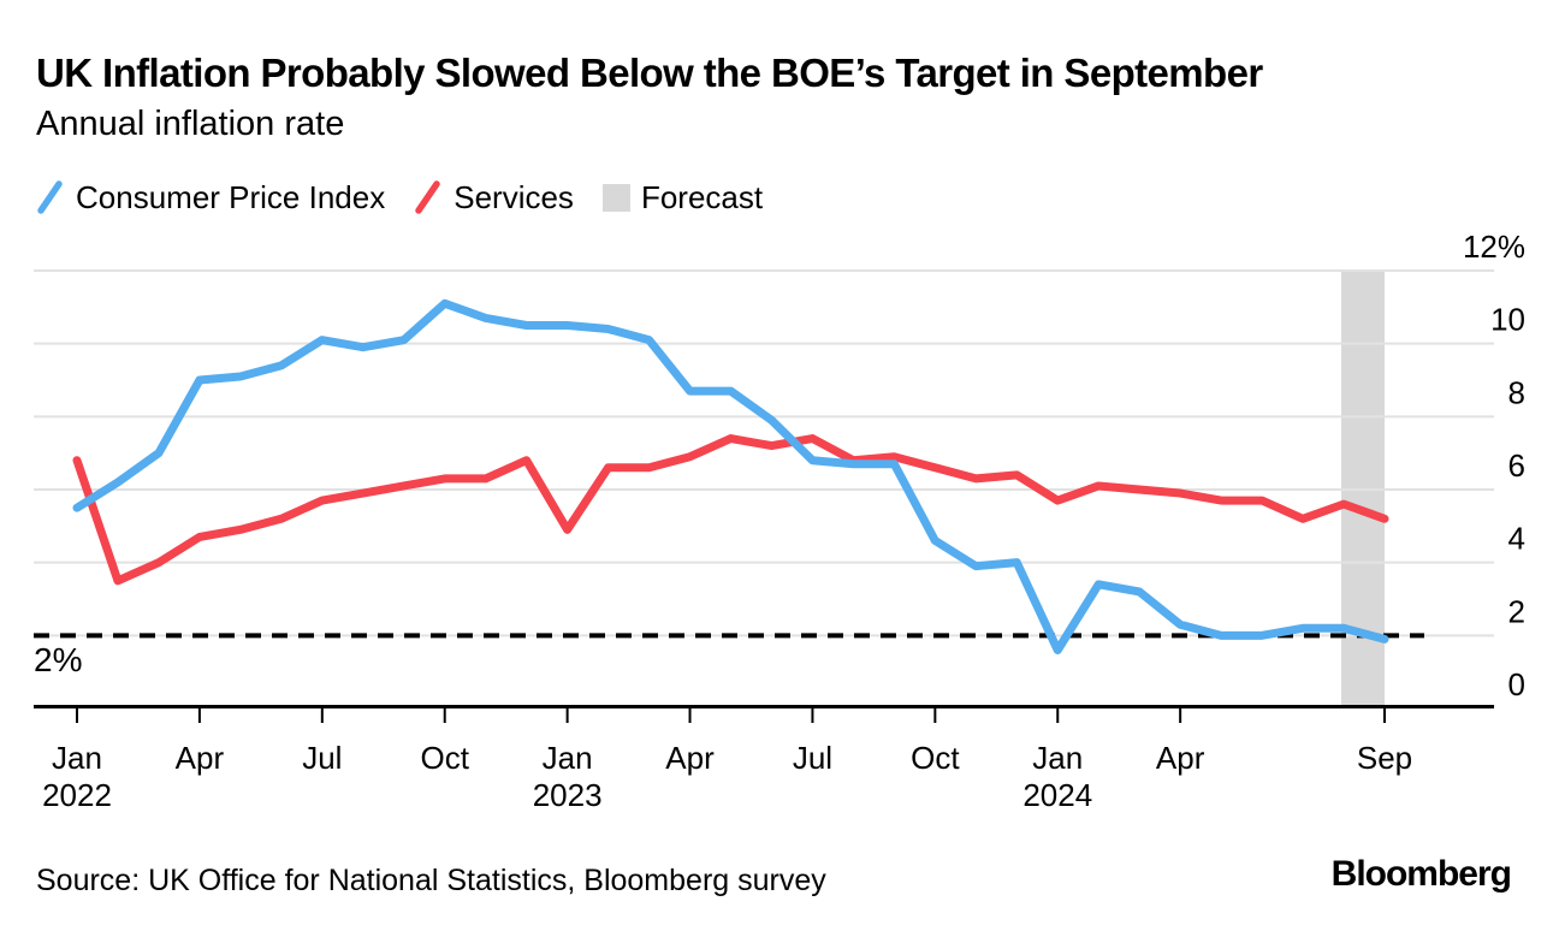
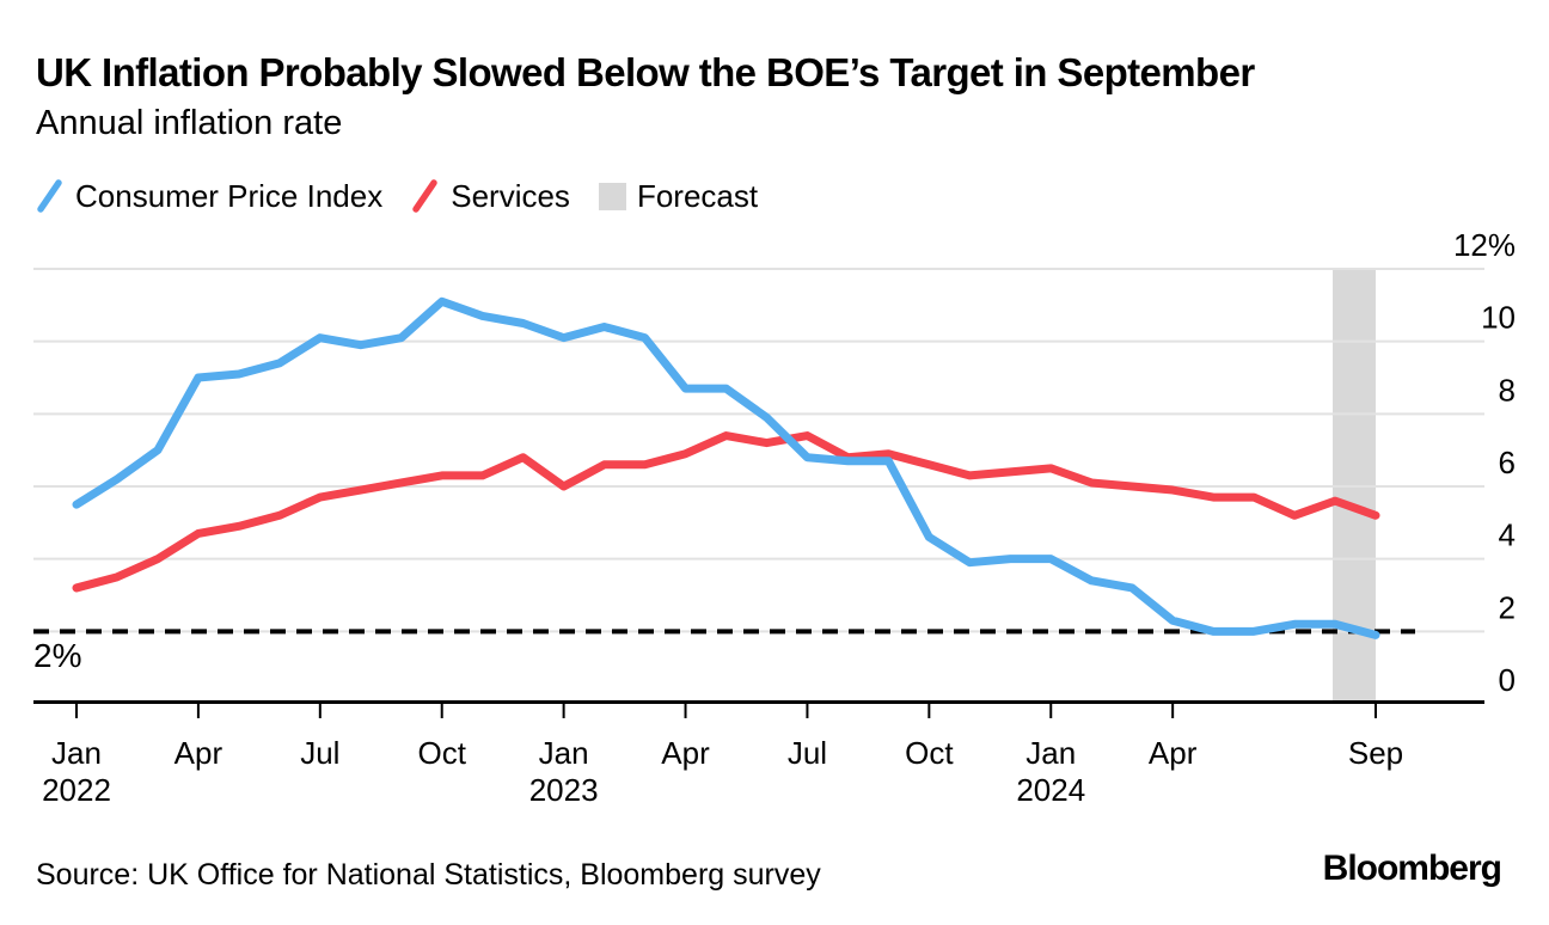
Services/Jan 2022: 6.8% -> 3.2%
Consumer Price Index/Jan 2023: 10.5% -> 10.1%
Services/Jan 2023: 4.9% -> 6.0%
Consumer Price Index/Jan 2024: 1.6% -> 4.0%
Services/Jan 2024: 5.7% -> 6.5%
